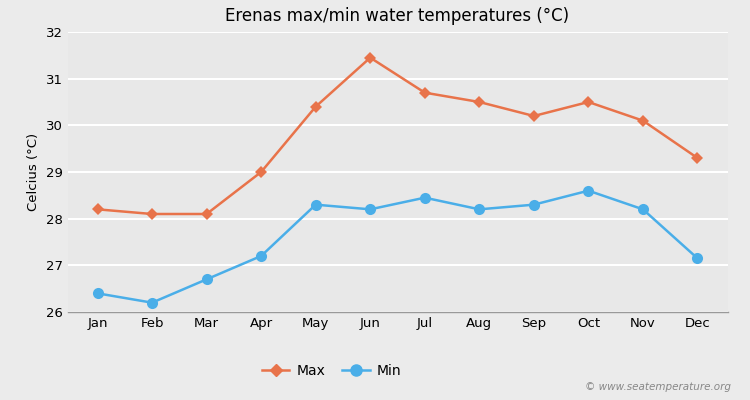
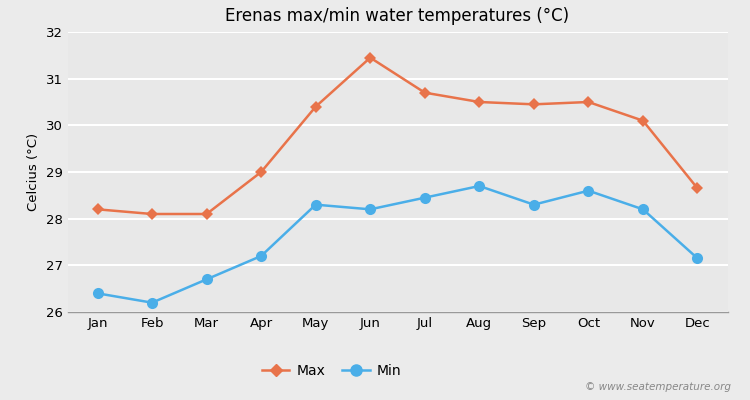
Min/Aug: 28.20 -> 28.70
Max/Sep: 30.20 -> 30.45
Max/Dec: 29.30 -> 28.65
